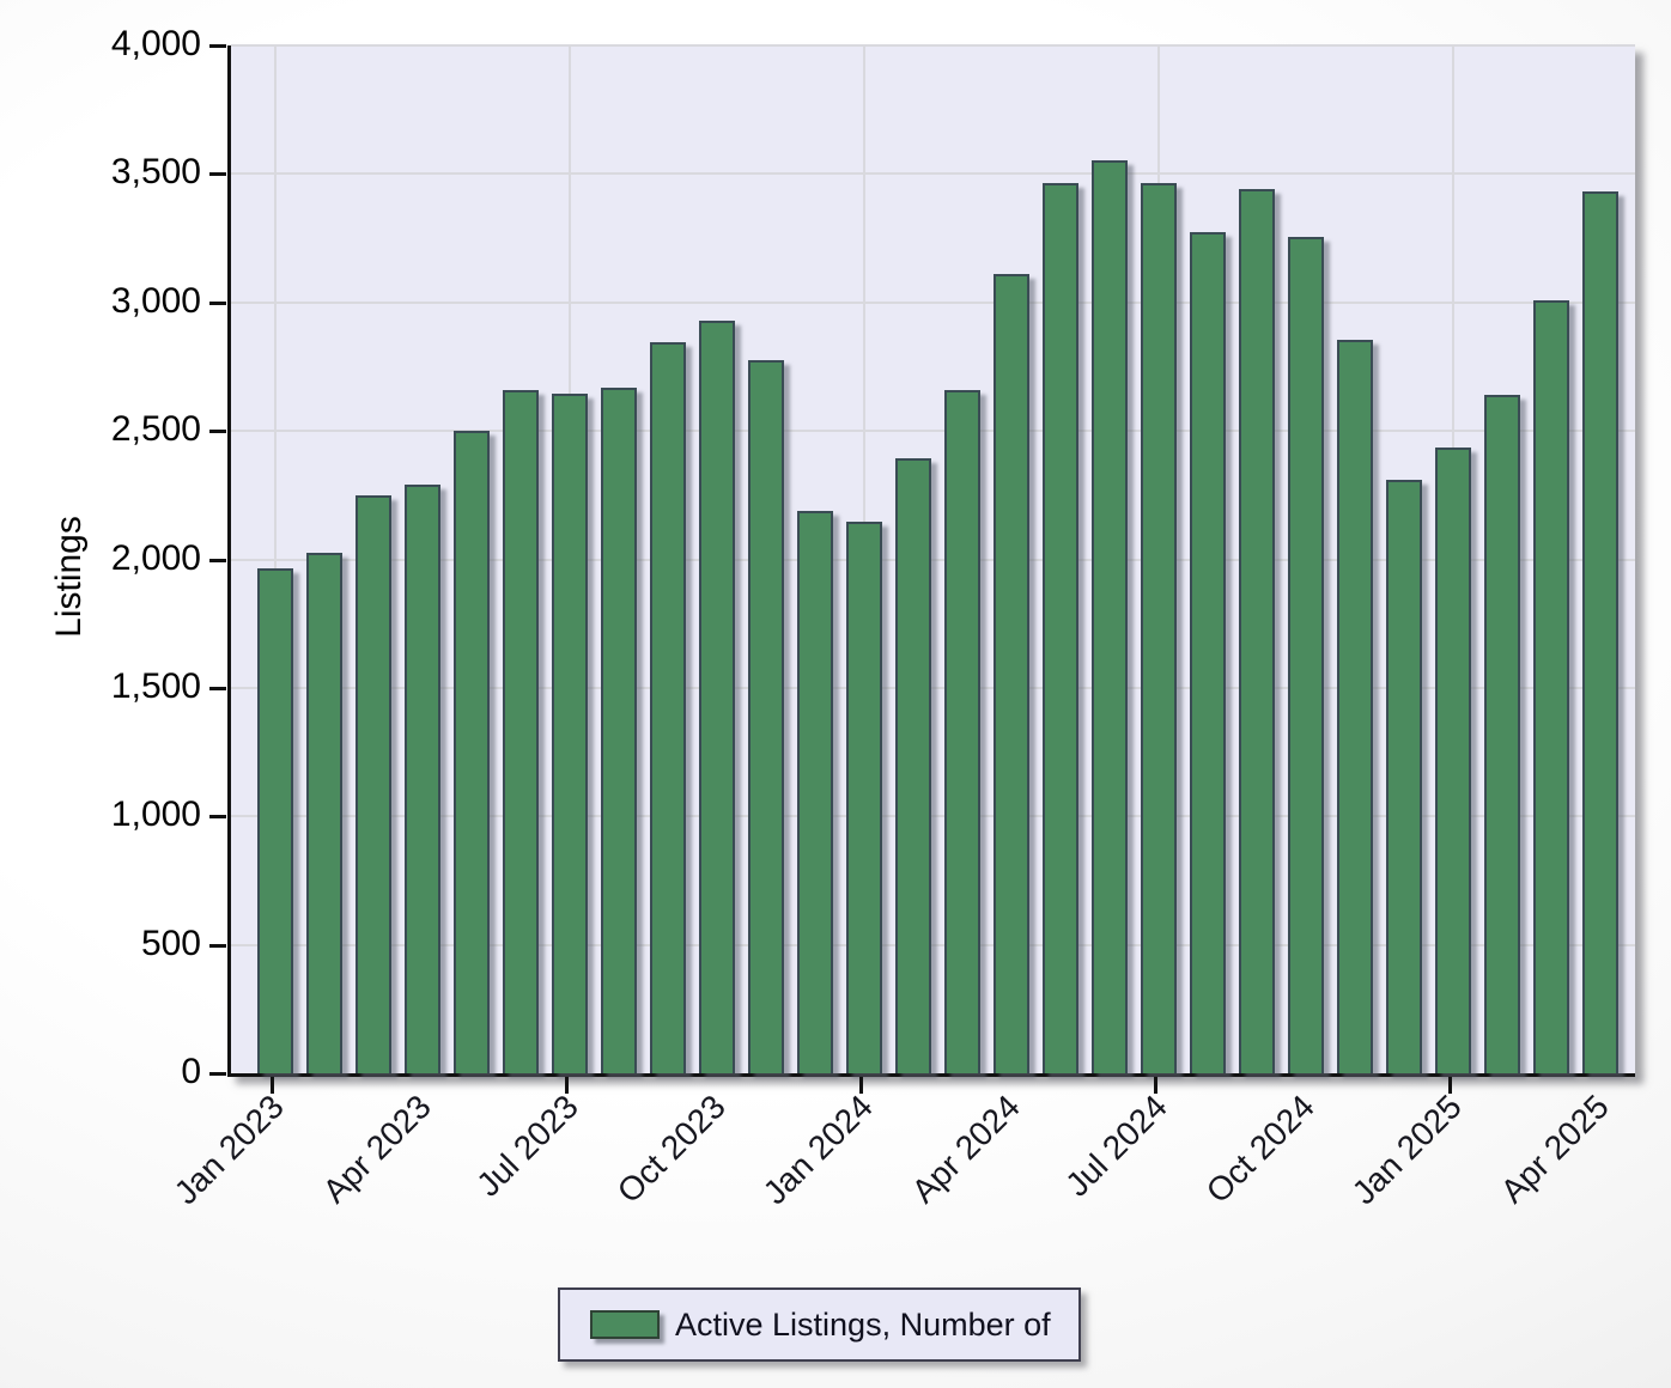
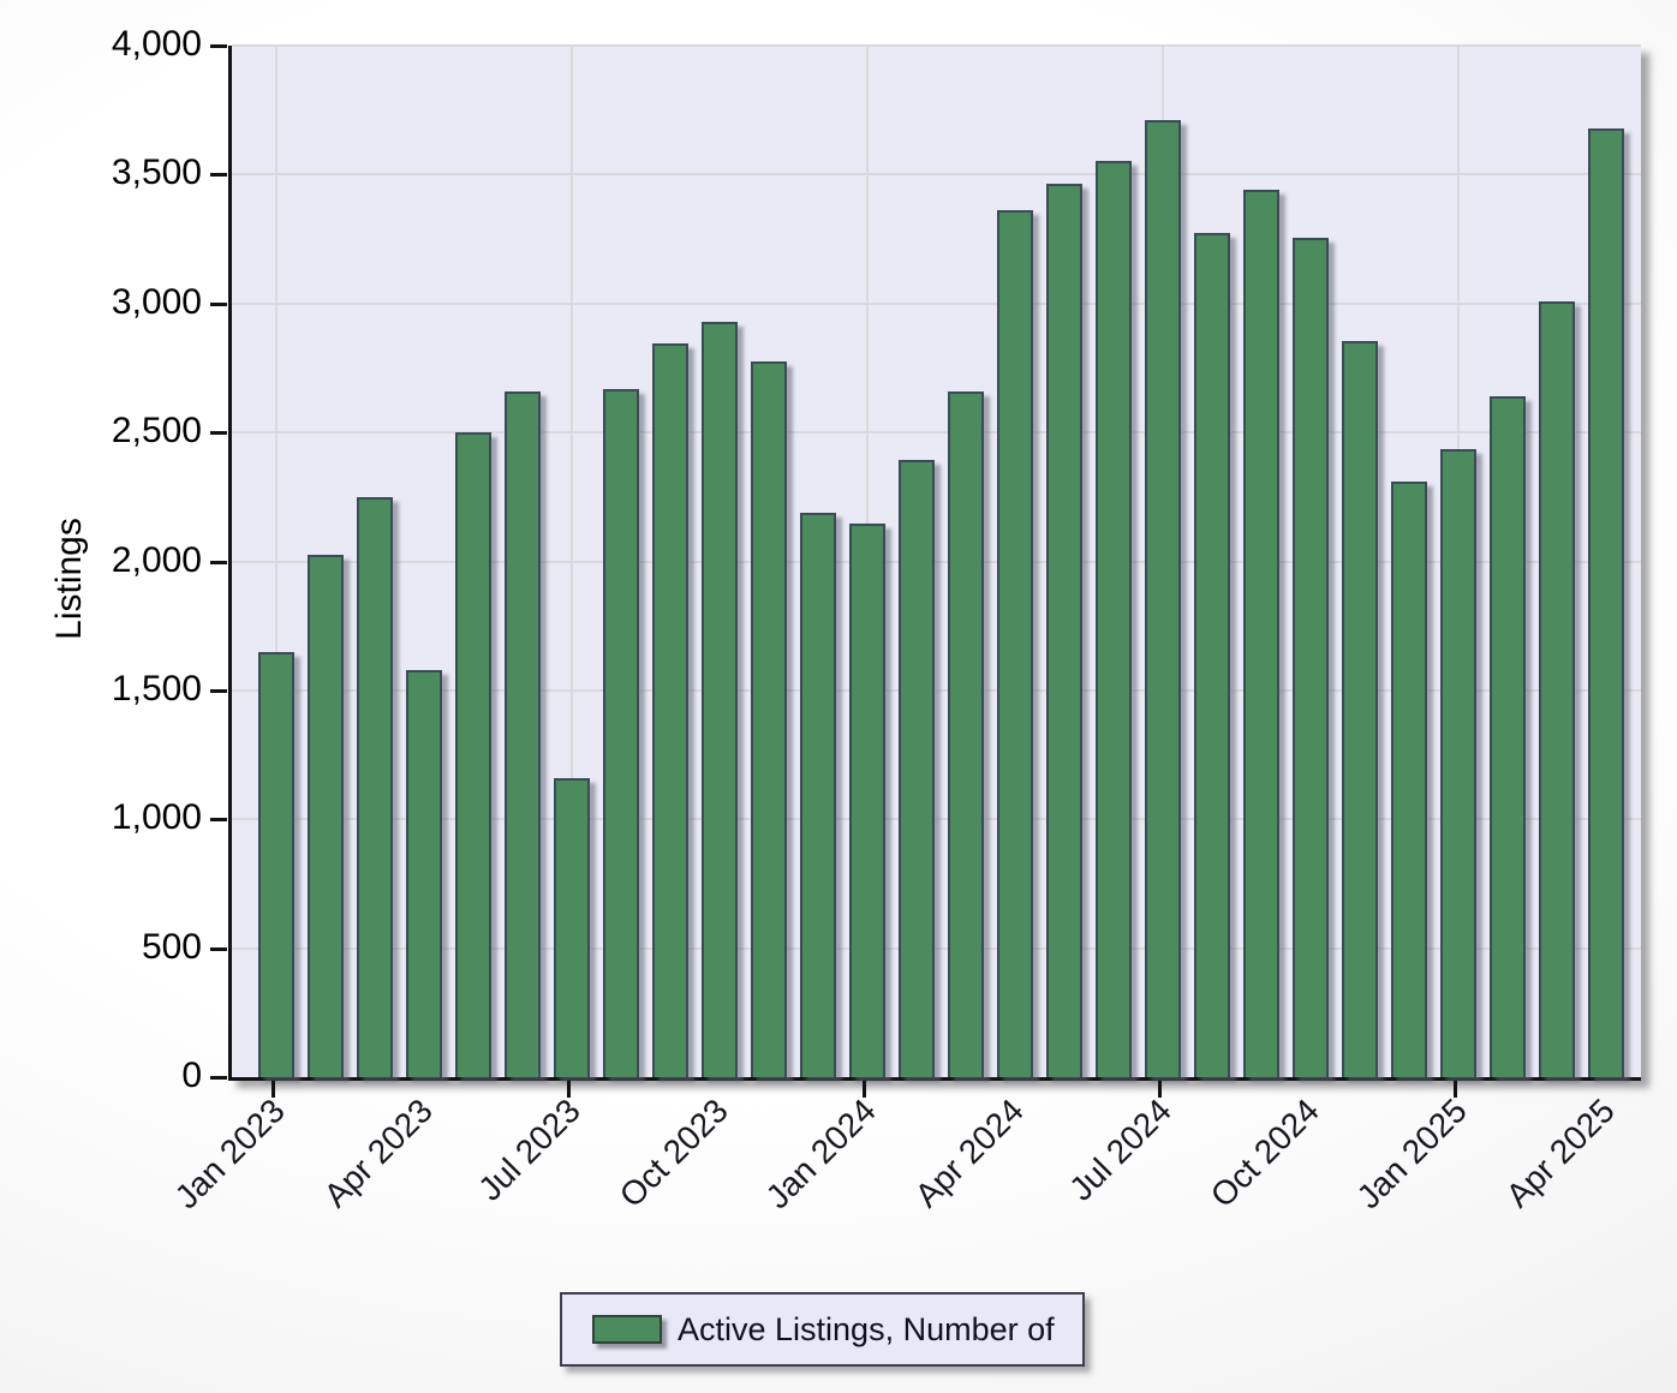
Jan 2023: 1960 -> 1650
Apr 2023: 2290 -> 1580
Jul 2023: 2640 -> 1160
Apr 2024: 3110 -> 3360
Jul 2024: 3460 -> 3710
Apr 2025: 3430 -> 3680
